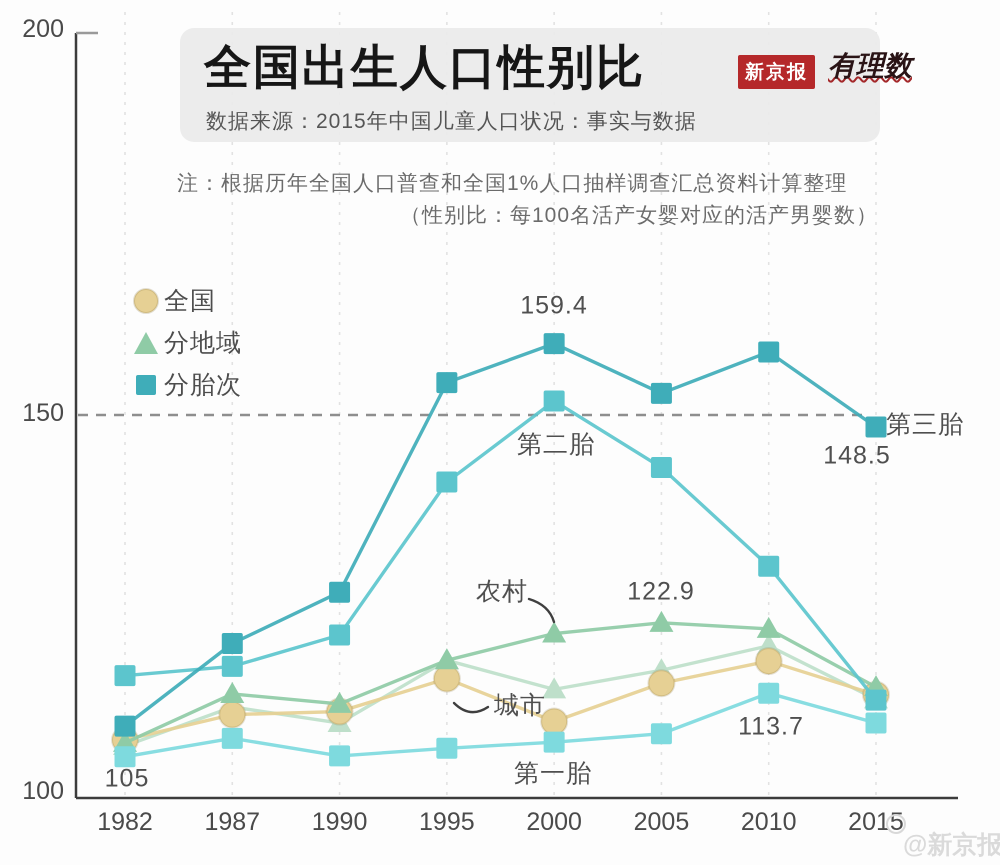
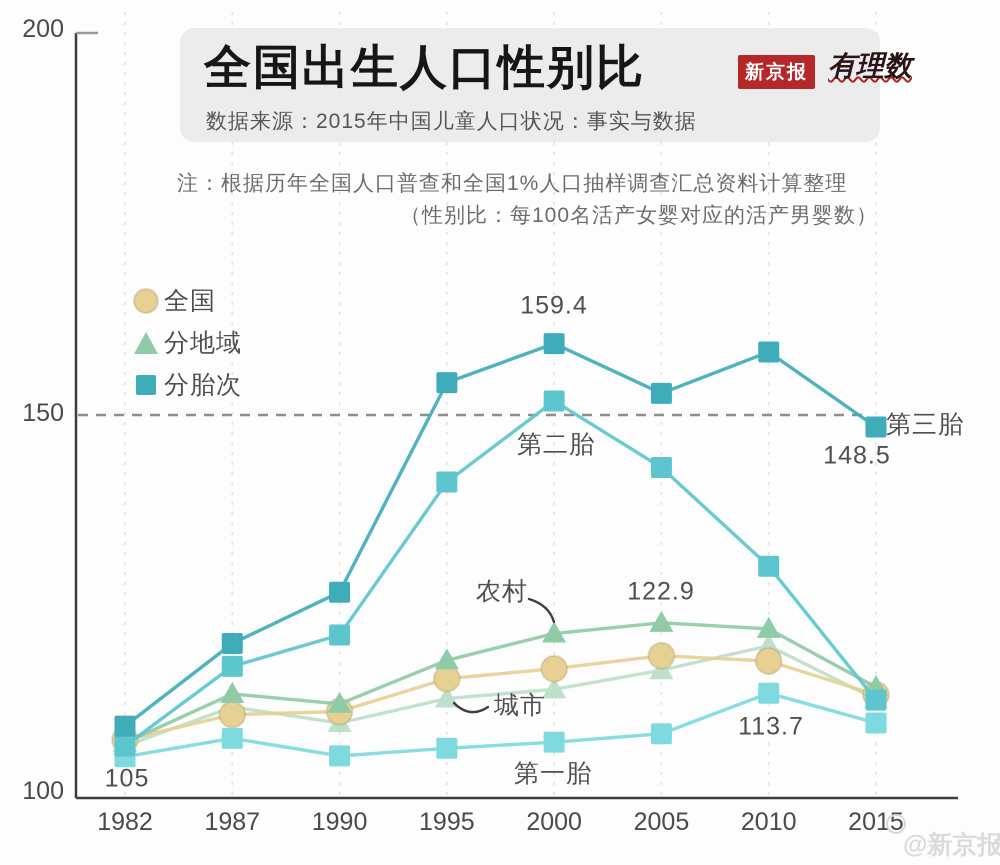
第二胎/1982: 116 -> 107
城市/1995: 118 -> 113
全国/2000: 110 -> 117
全国/2005: 115 -> 119
